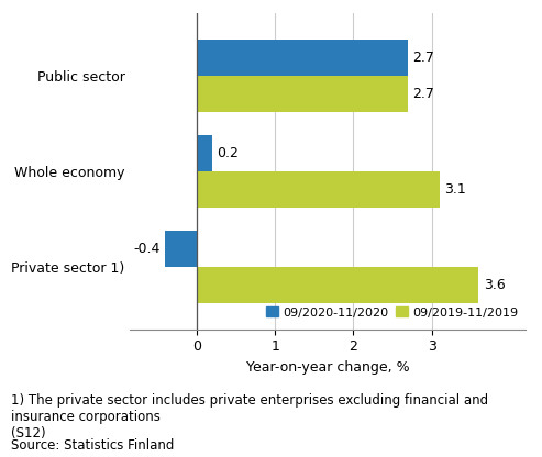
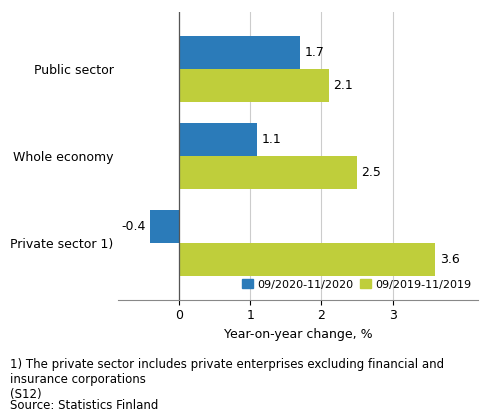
09/2020-11/2020/Public sector: 2.7 -> 1.7
09/2019-11/2019/Public sector: 2.7 -> 2.1
09/2020-11/2020/Whole economy: 0.2 -> 1.1
09/2019-11/2019/Whole economy: 3.1 -> 2.5
